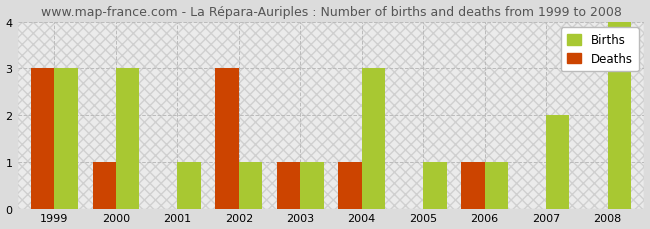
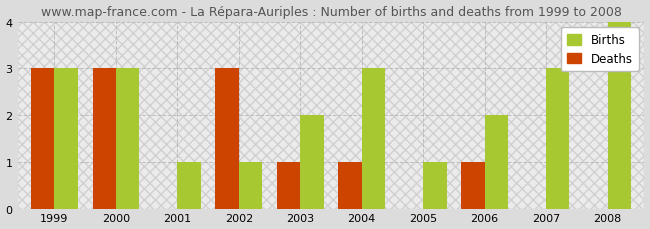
Deaths/2000: 1 -> 3
Births/2003: 1 -> 2
Births/2006: 1 -> 2
Births/2007: 2 -> 3
